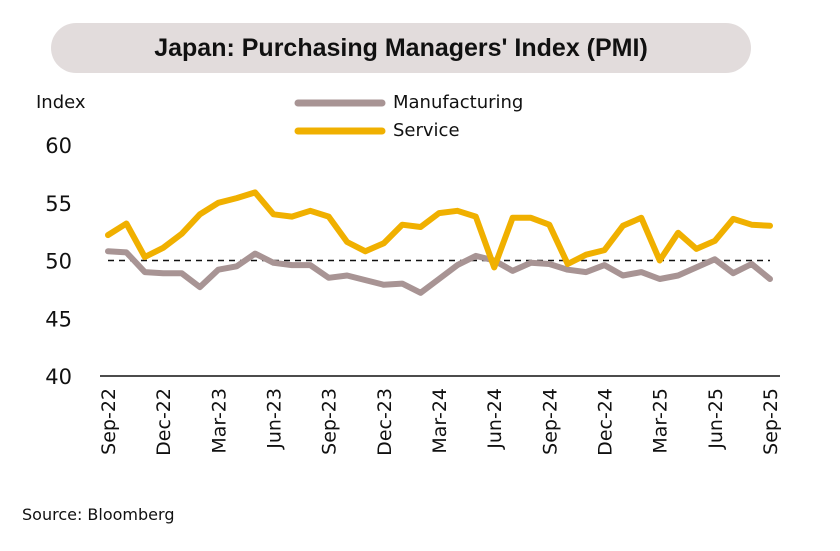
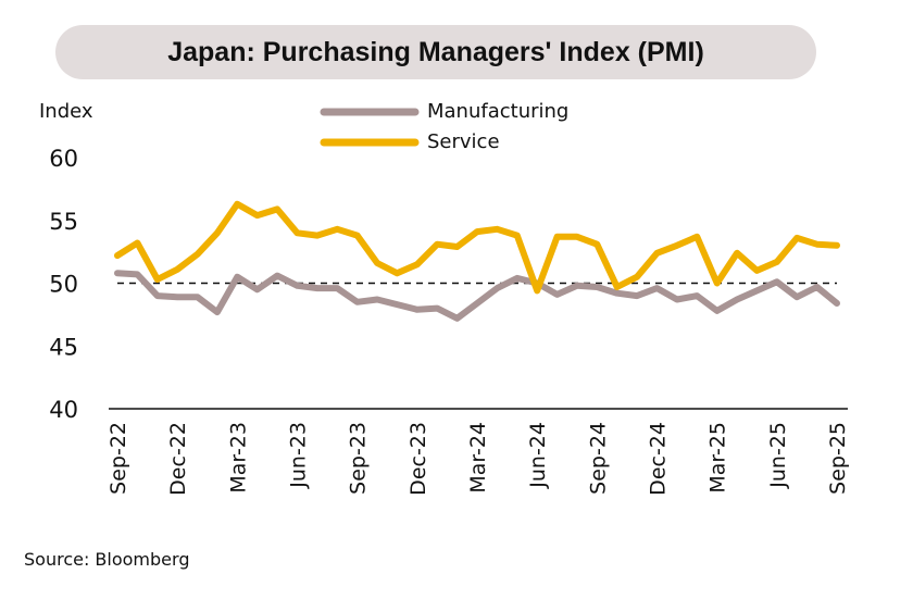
Manufacturing/Mar-23: 49.2 -> 50.5
Service/Mar-23: 55.0 -> 56.3
Service/Dec-24: 50.9 -> 52.4
Manufacturing/Mar-25: 48.4 -> 47.8
